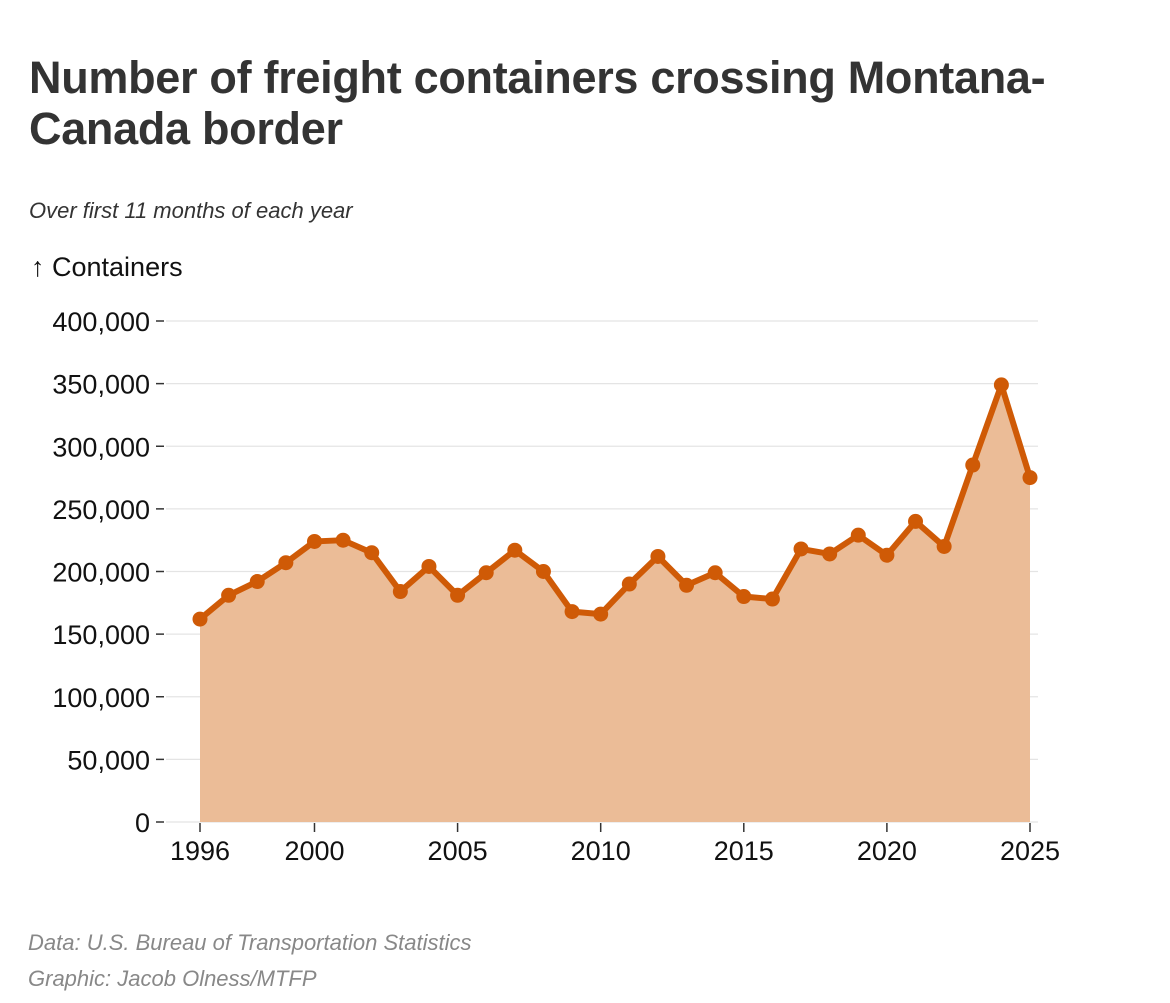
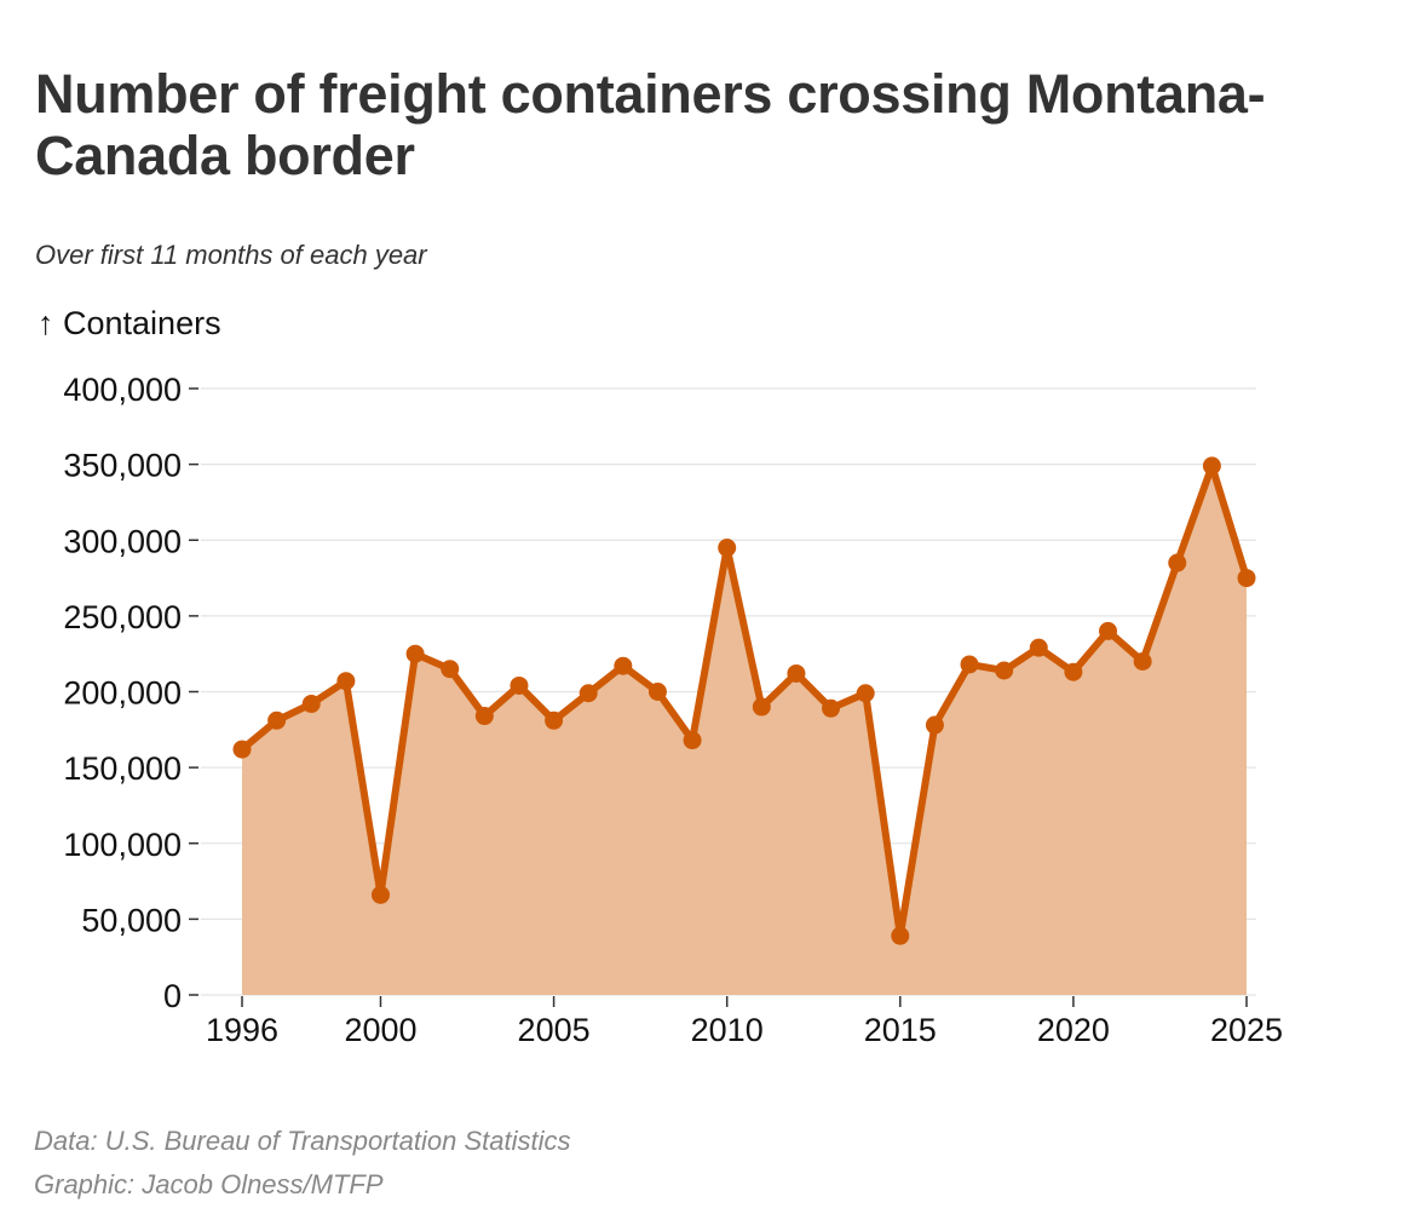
2000: 224000 -> 66000
2010: 166000 -> 295000
2015: 180000 -> 39000
